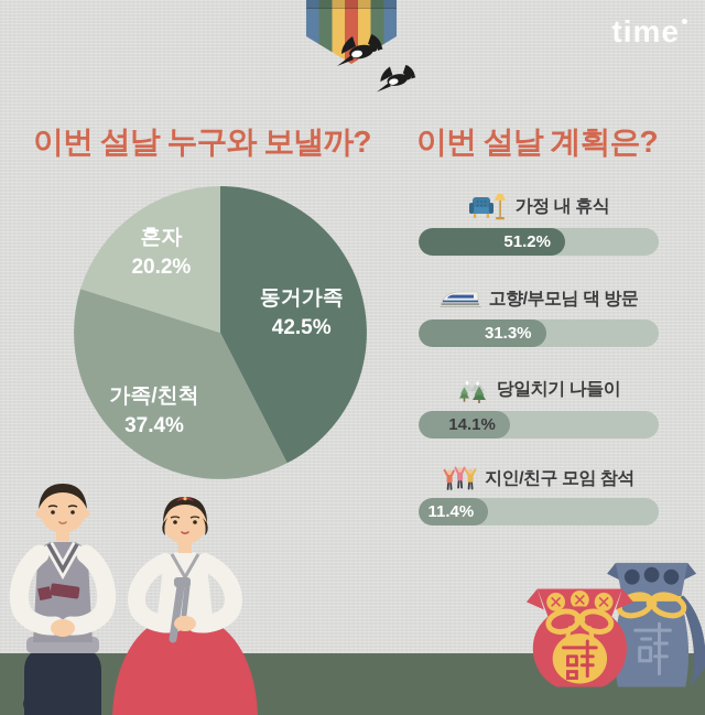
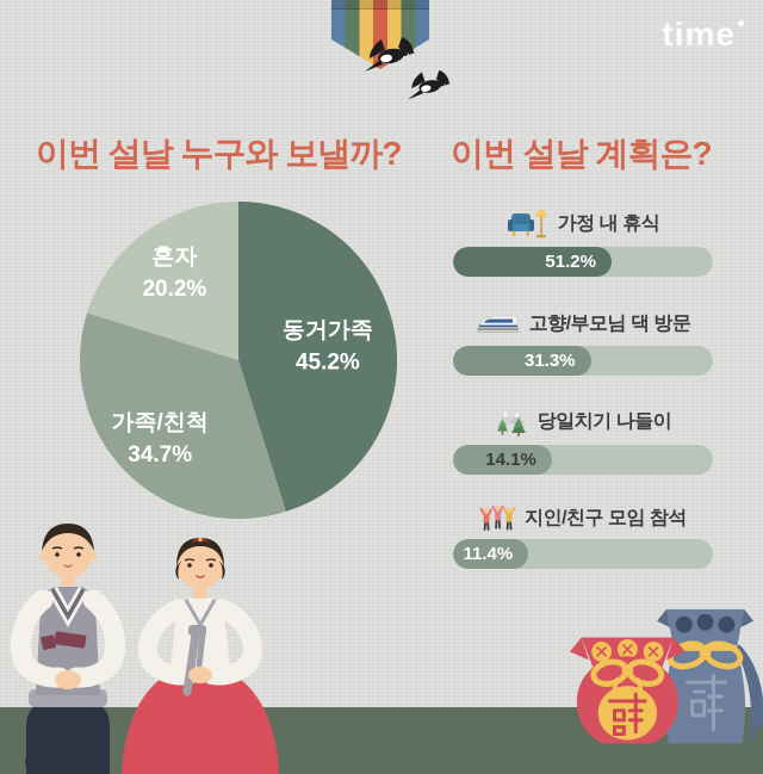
이번 설날 누구와 보낼까?/동거가족: 42.5% -> 45.2%
이번 설날 누구와 보낼까?/가족/친척: 37.4% -> 34.7%
